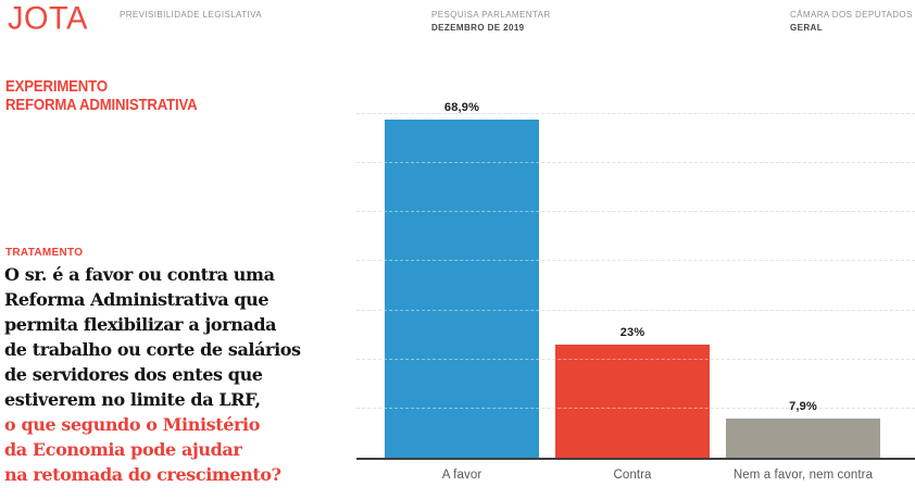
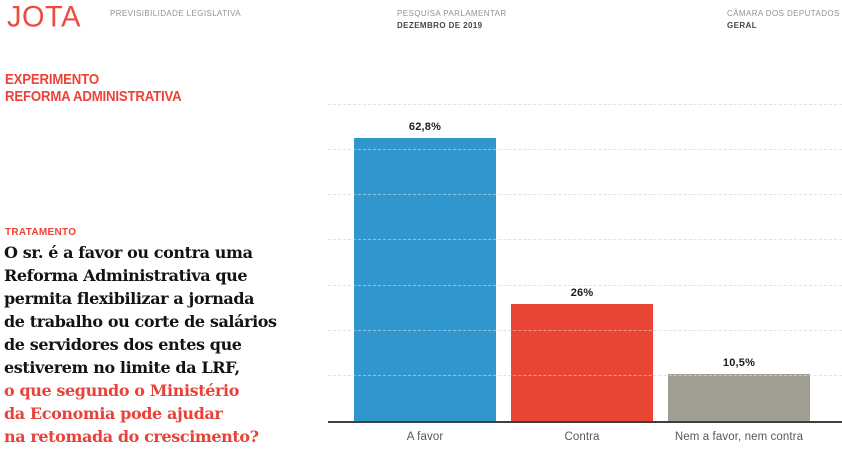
A favor: 68,9% -> 62,8%
Contra: 23% -> 26%
Nem a favor, nem contra: 7,9% -> 10,5%
